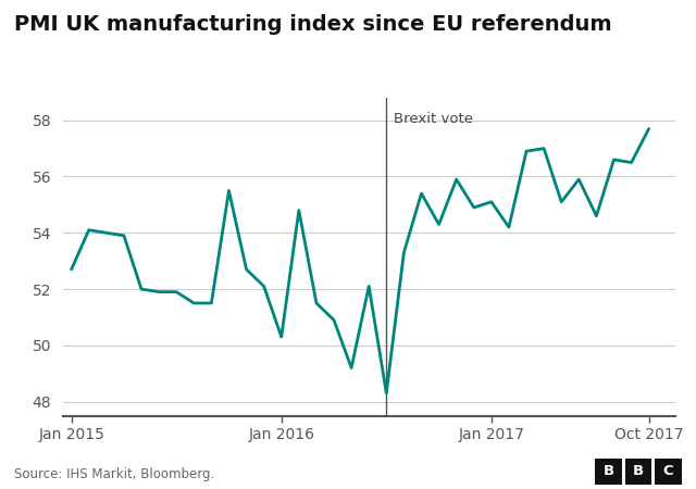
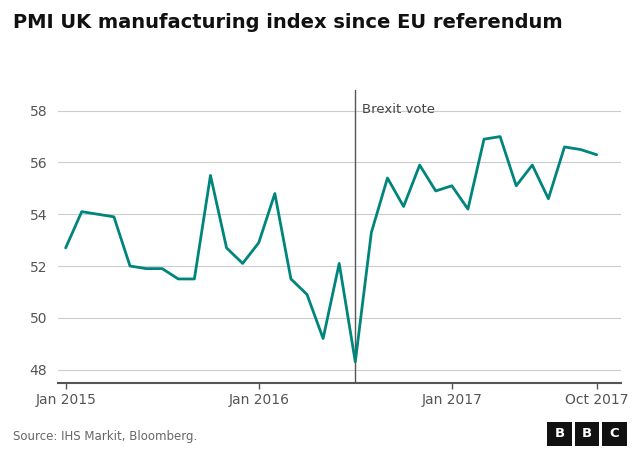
Jan 2016: 50.3 -> 52.9
Oct 2017: 57.7 -> 56.3
